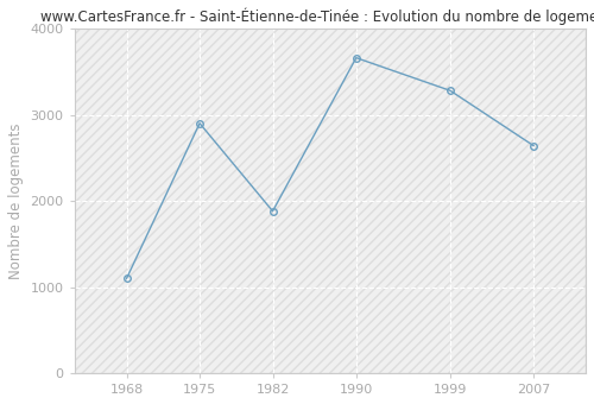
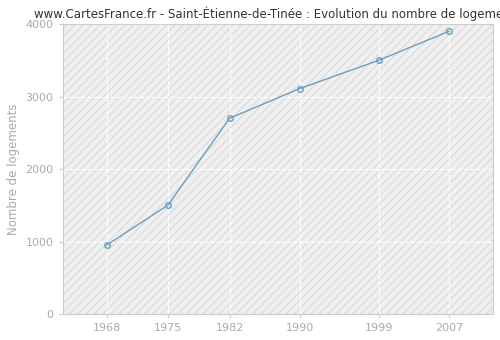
1968: 1100 -> 950
1975: 2900 -> 1500
1982: 1880 -> 2700
1990: 3660 -> 3110
1999: 3280 -> 3500
2007: 2640 -> 3900
